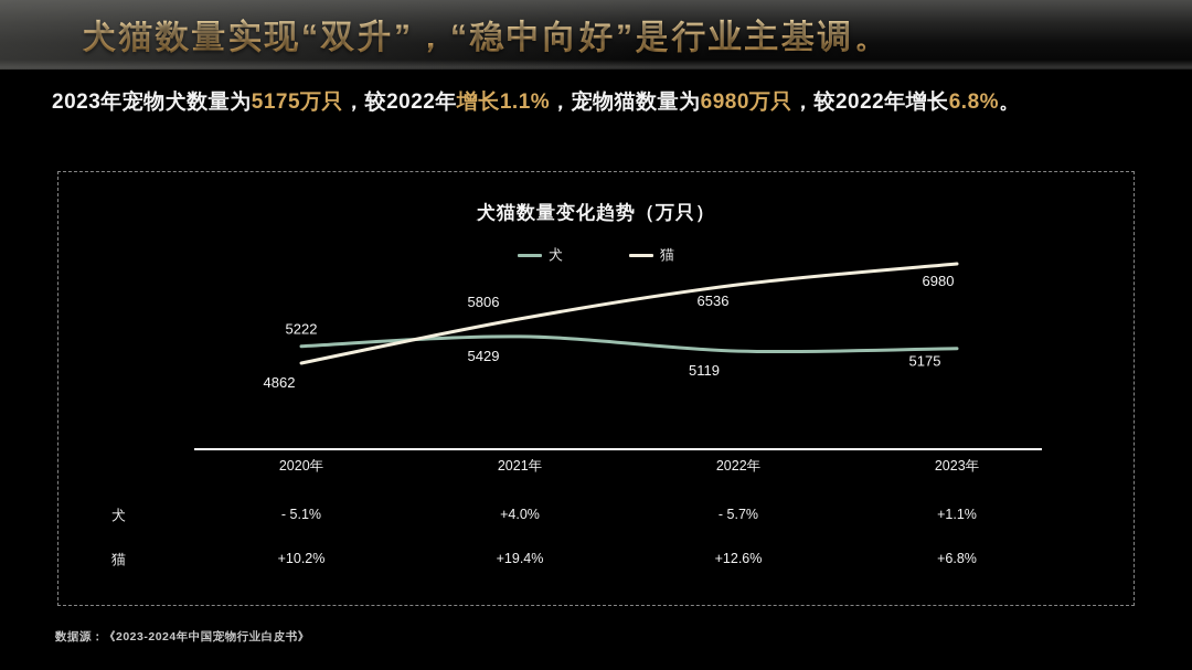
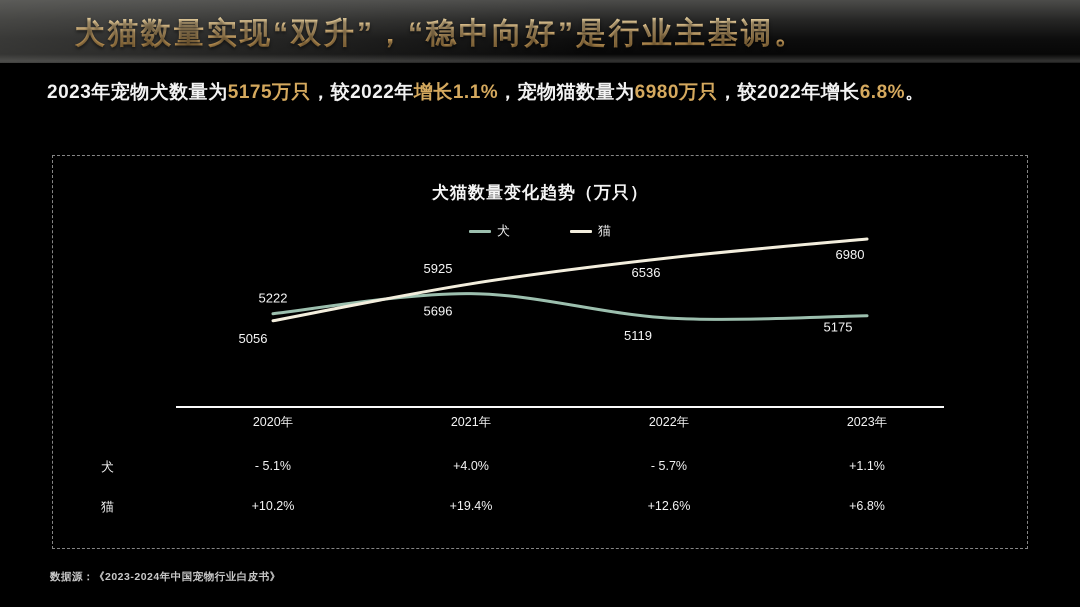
猫/2020年: 4862 -> 5056
犬/2021年: 5429 -> 5696
猫/2021年: 5806 -> 5925
